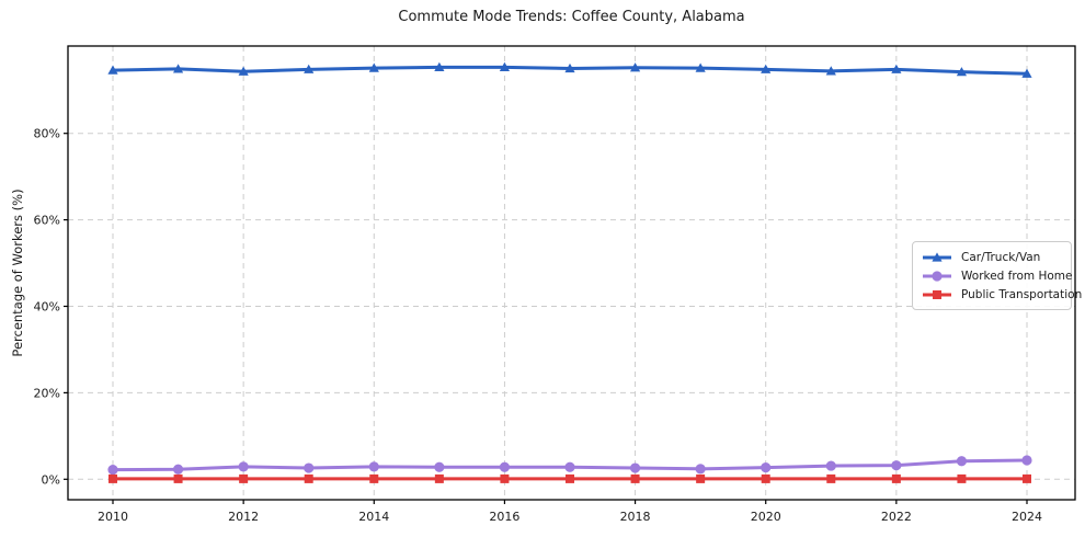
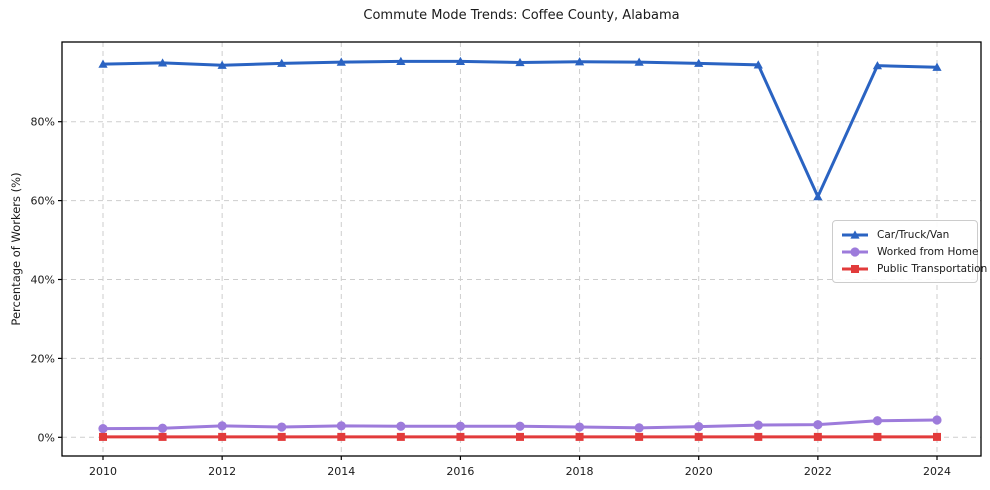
Car/Truck/Van/2022: 95% -> 61%
